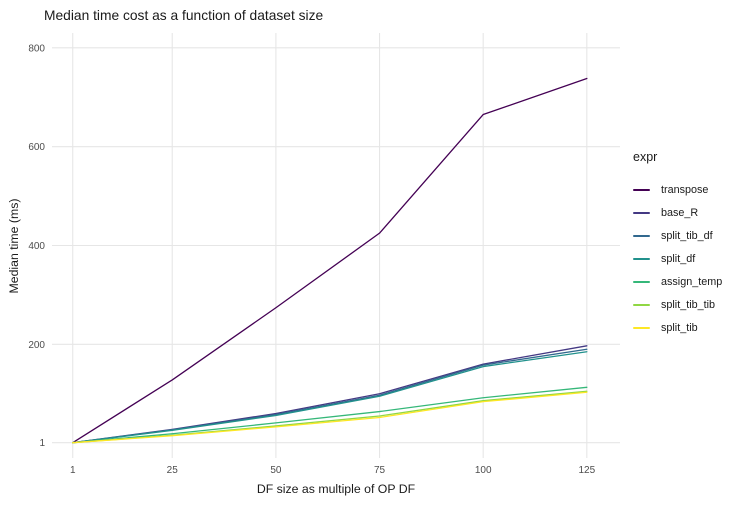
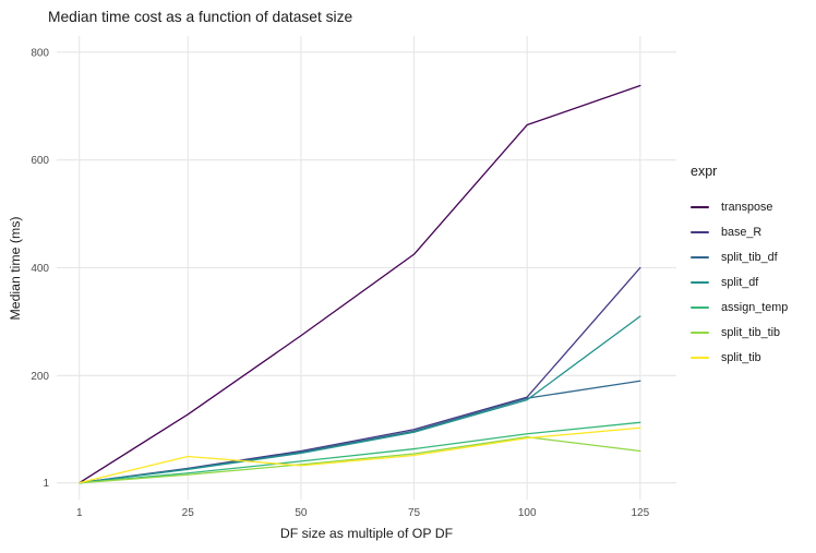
split_tib/25: 20 -> 50
base_R/125: 200 -> 400
split_df/125: 180 -> 310
split_tib_tib/125: 100 -> 60
